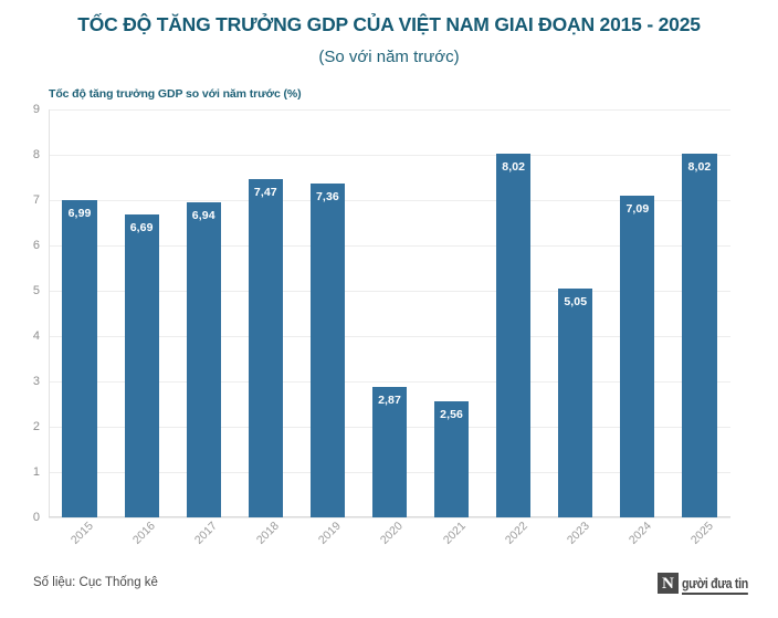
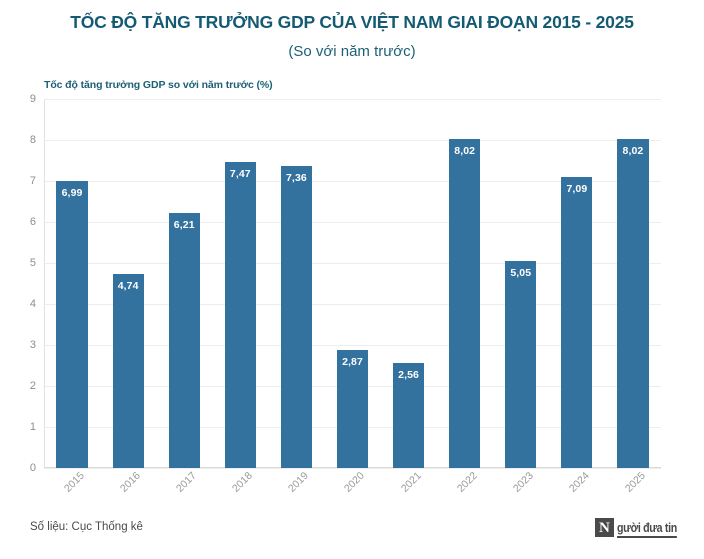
2016: 6,69 -> 4,74
2017: 6,94 -> 6,21
